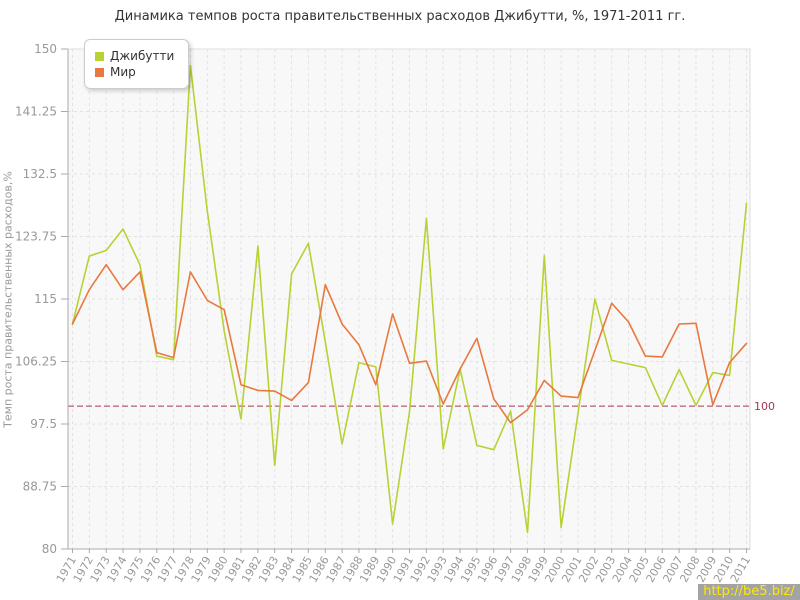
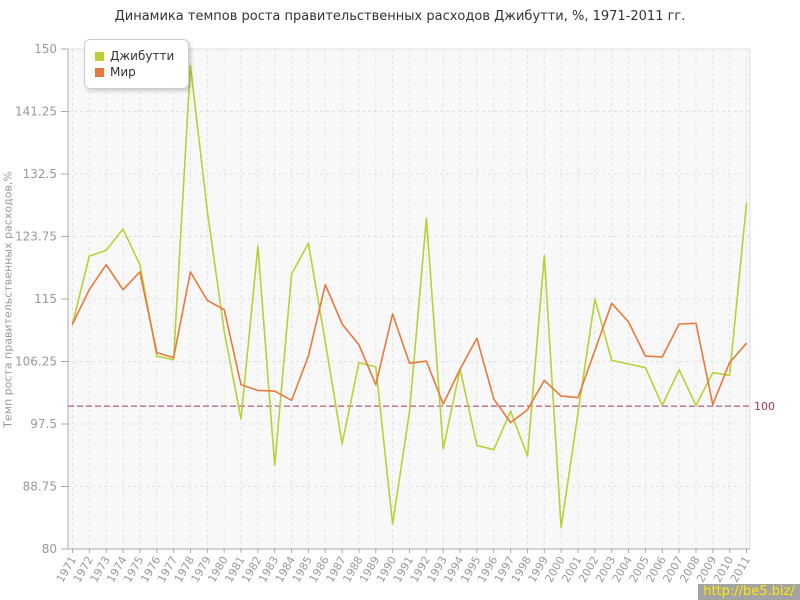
Мир/1985: 103 -> 107
Джибутти/1998: 82 -> 93
